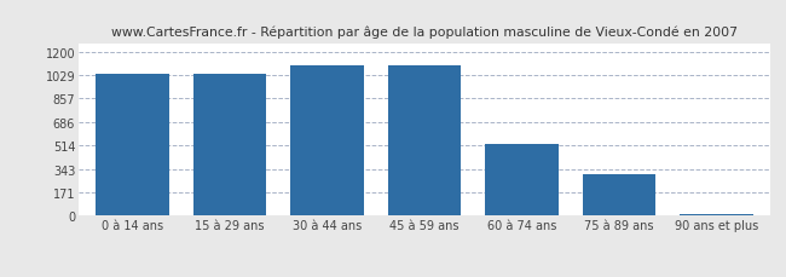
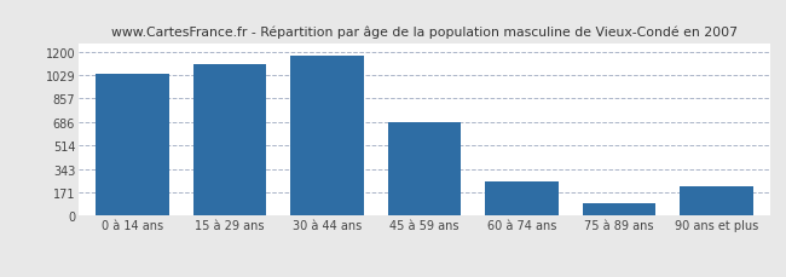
15 à 29 ans: 1040 -> 1110
30 à 44 ans: 1100 -> 1170
45 à 59 ans: 1100 -> 680
60 à 74 ans: 520 -> 250
75 à 89 ans: 300 -> 90
90 ans et plus: 20 -> 220
